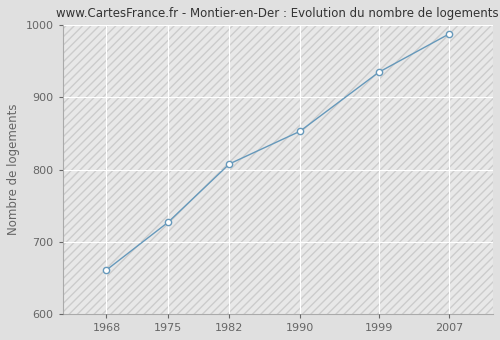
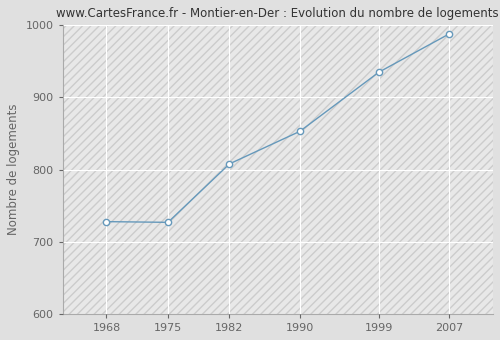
1968: 661 -> 728
